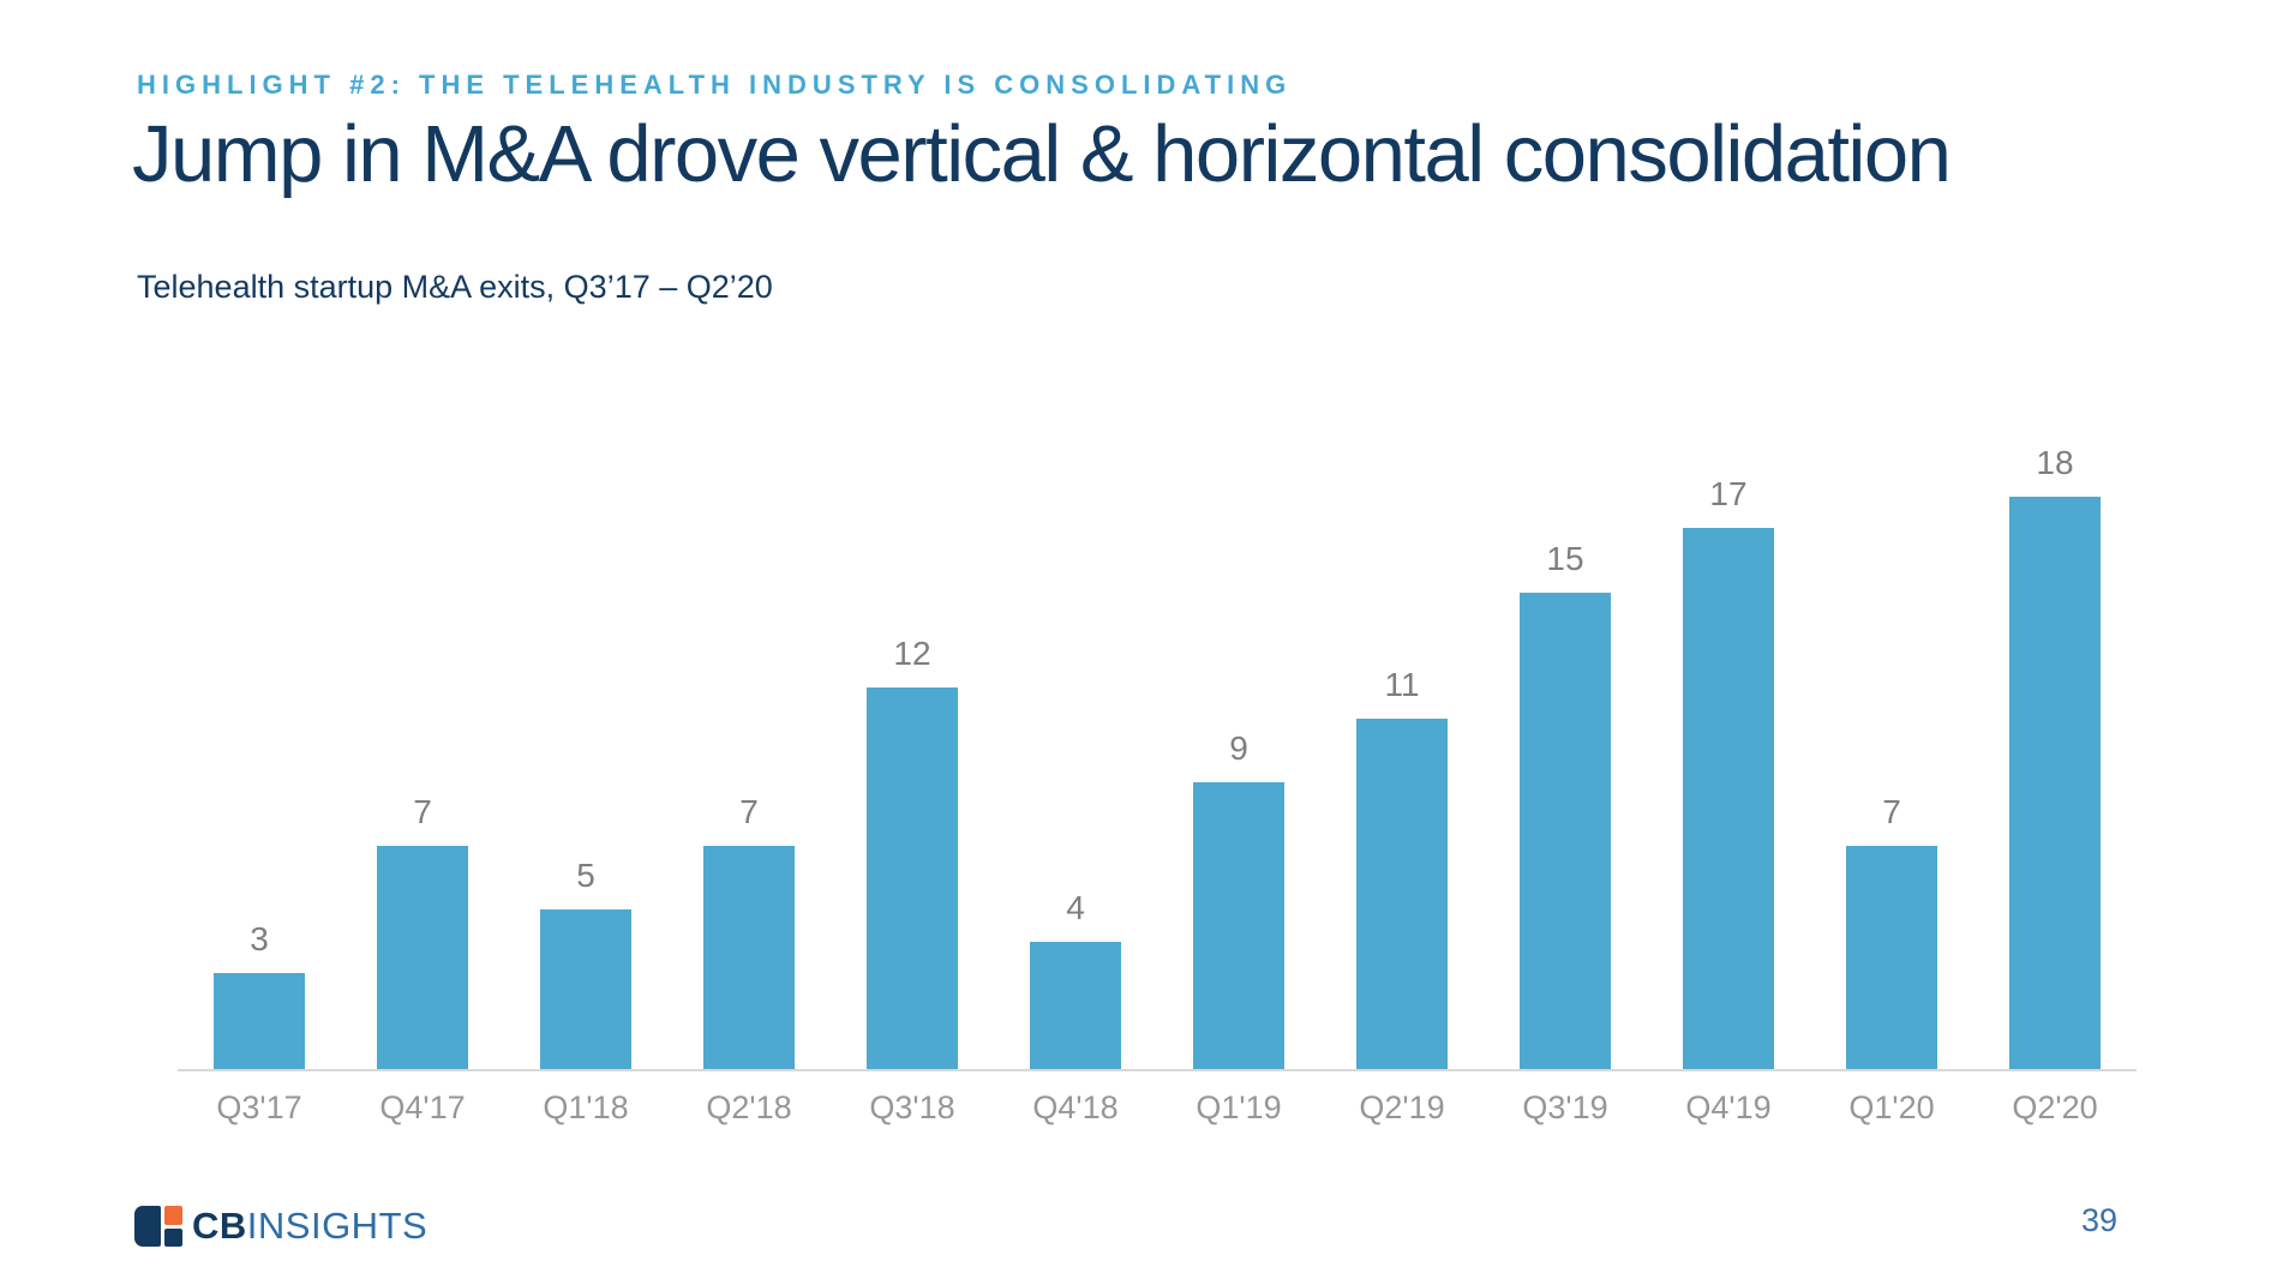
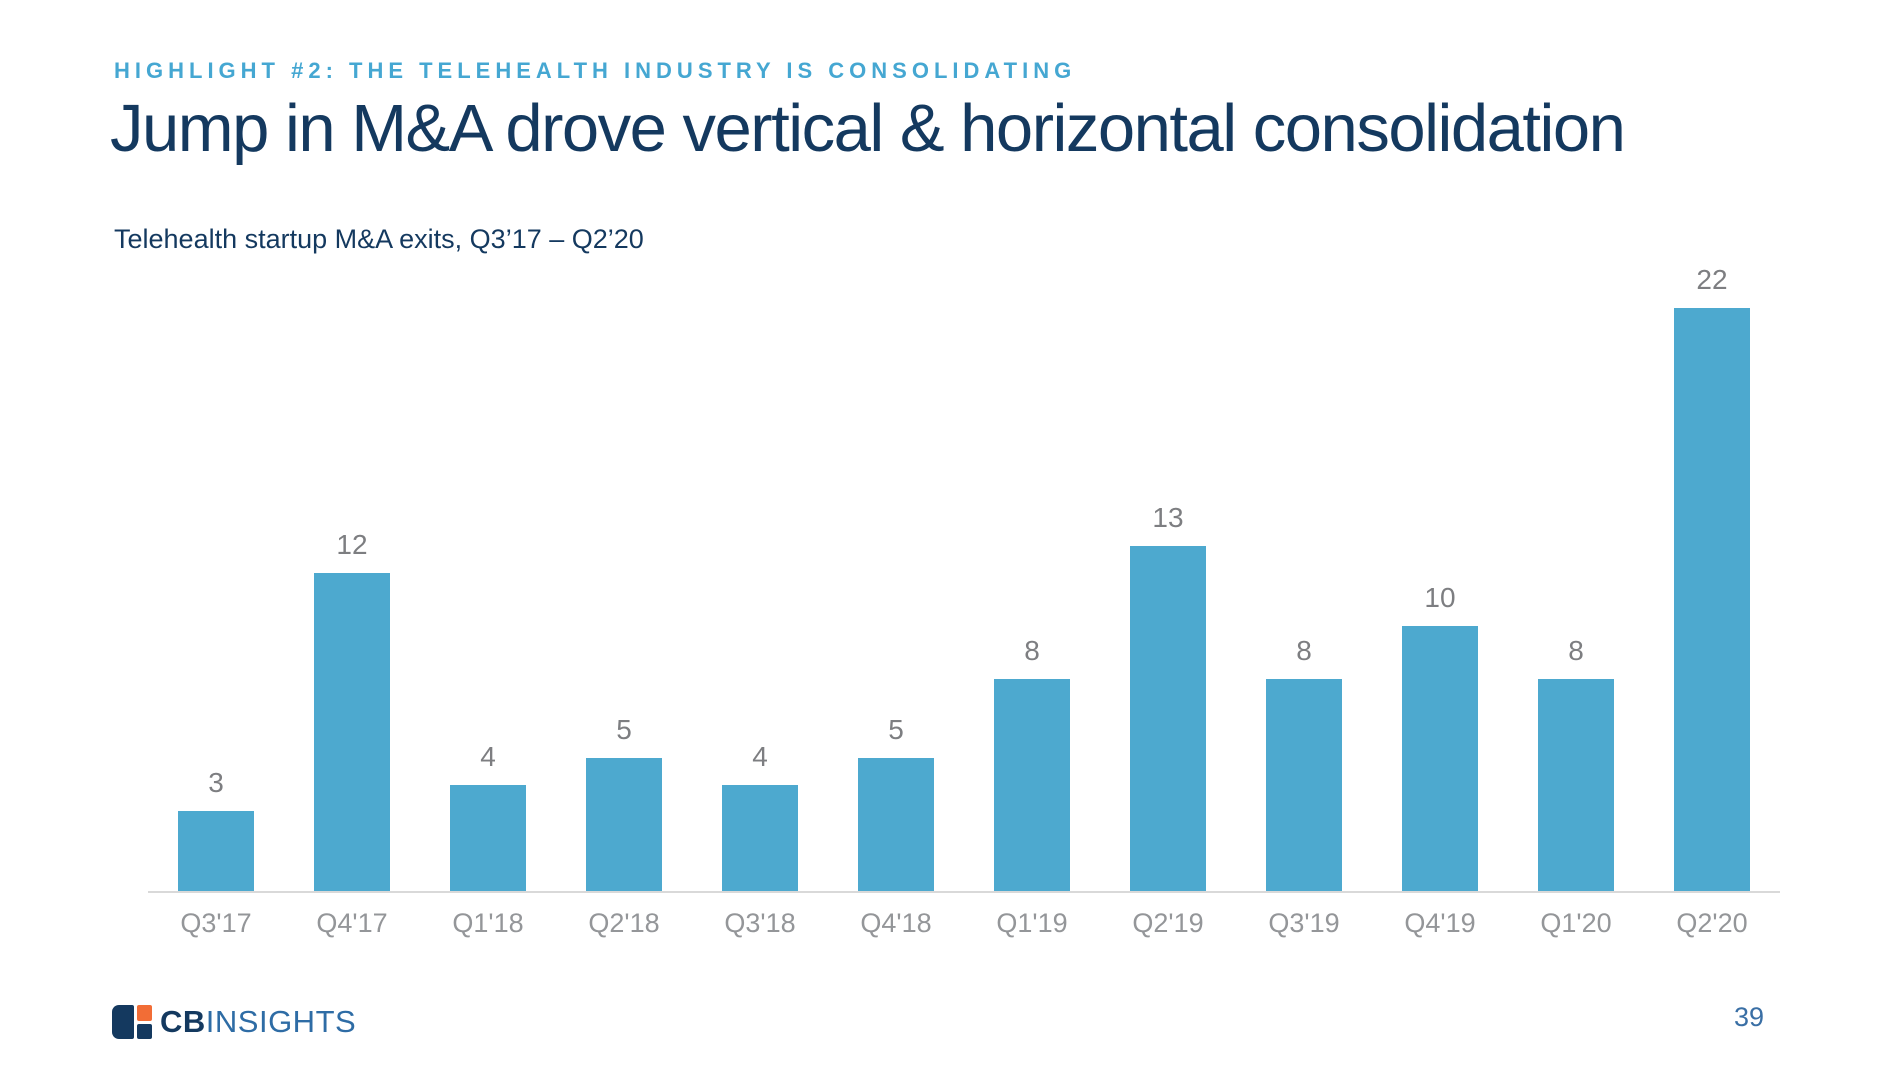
Q4'17: 7 -> 12
Q1'18: 5 -> 4
Q2'18: 7 -> 5
Q3'18: 12 -> 4
Q4'18: 4 -> 5
Q1'19: 9 -> 8
Q2'19: 11 -> 13
Q3'19: 15 -> 8
Q4'19: 17 -> 10
Q1'20: 7 -> 8
Q2'20: 18 -> 22
